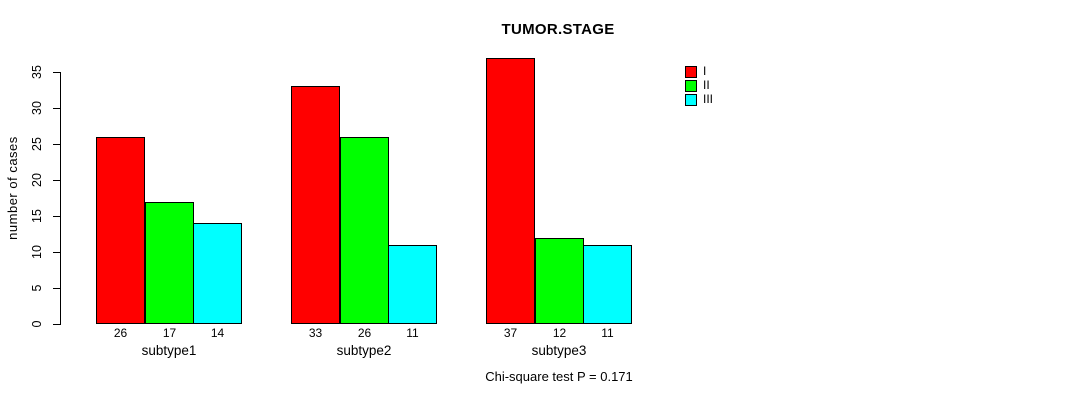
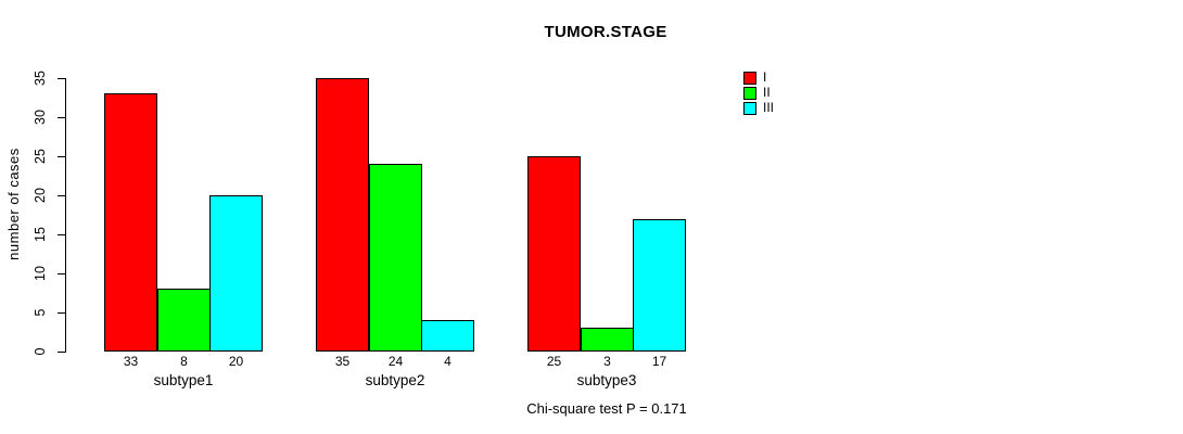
I/subtype1: 26 -> 33
II/subtype1: 17 -> 8
III/subtype1: 14 -> 20
I/subtype2: 33 -> 35
II/subtype2: 26 -> 24
III/subtype2: 11 -> 4
I/subtype3: 37 -> 25
II/subtype3: 12 -> 3
III/subtype3: 11 -> 17
